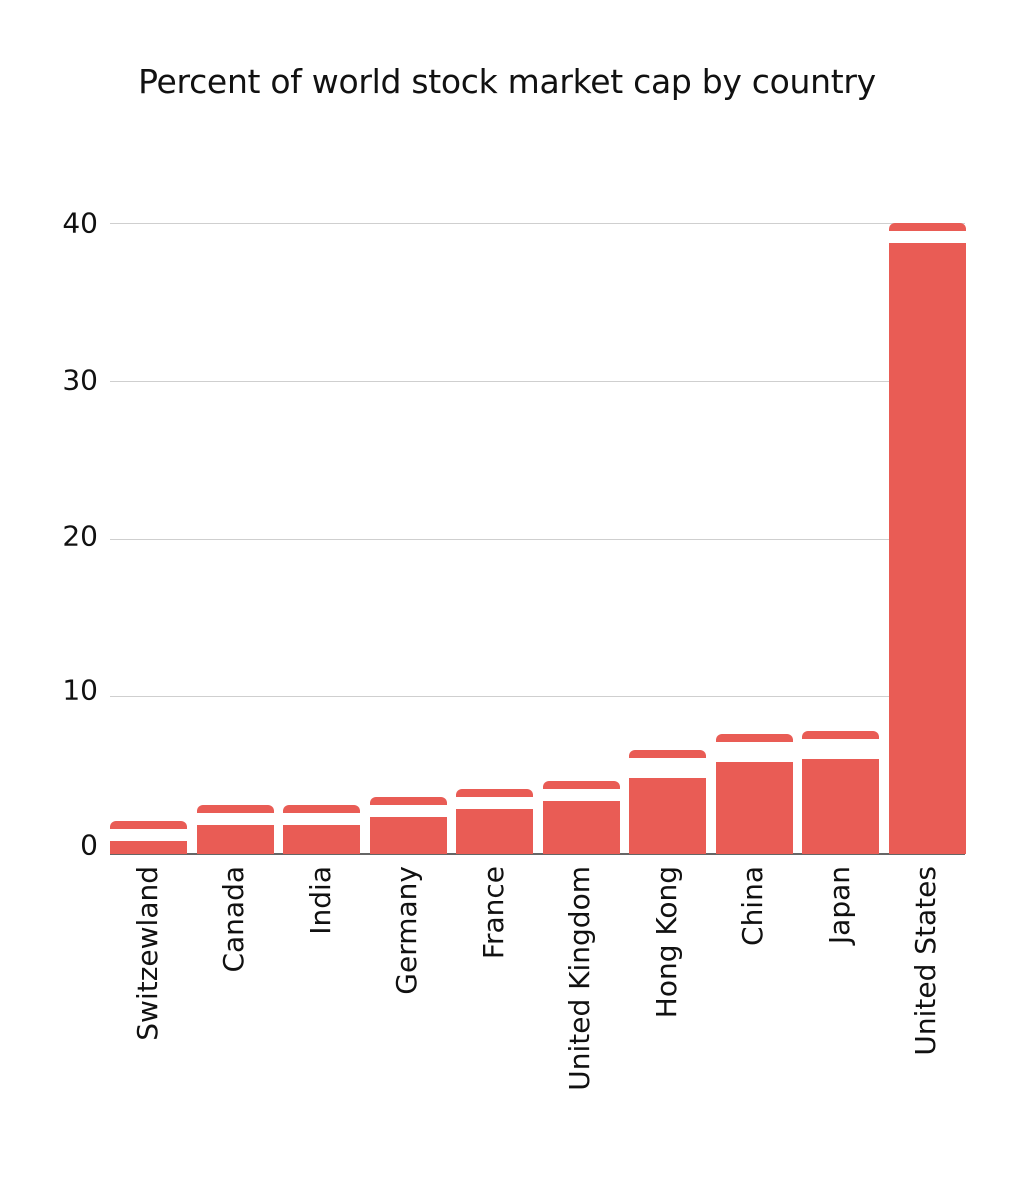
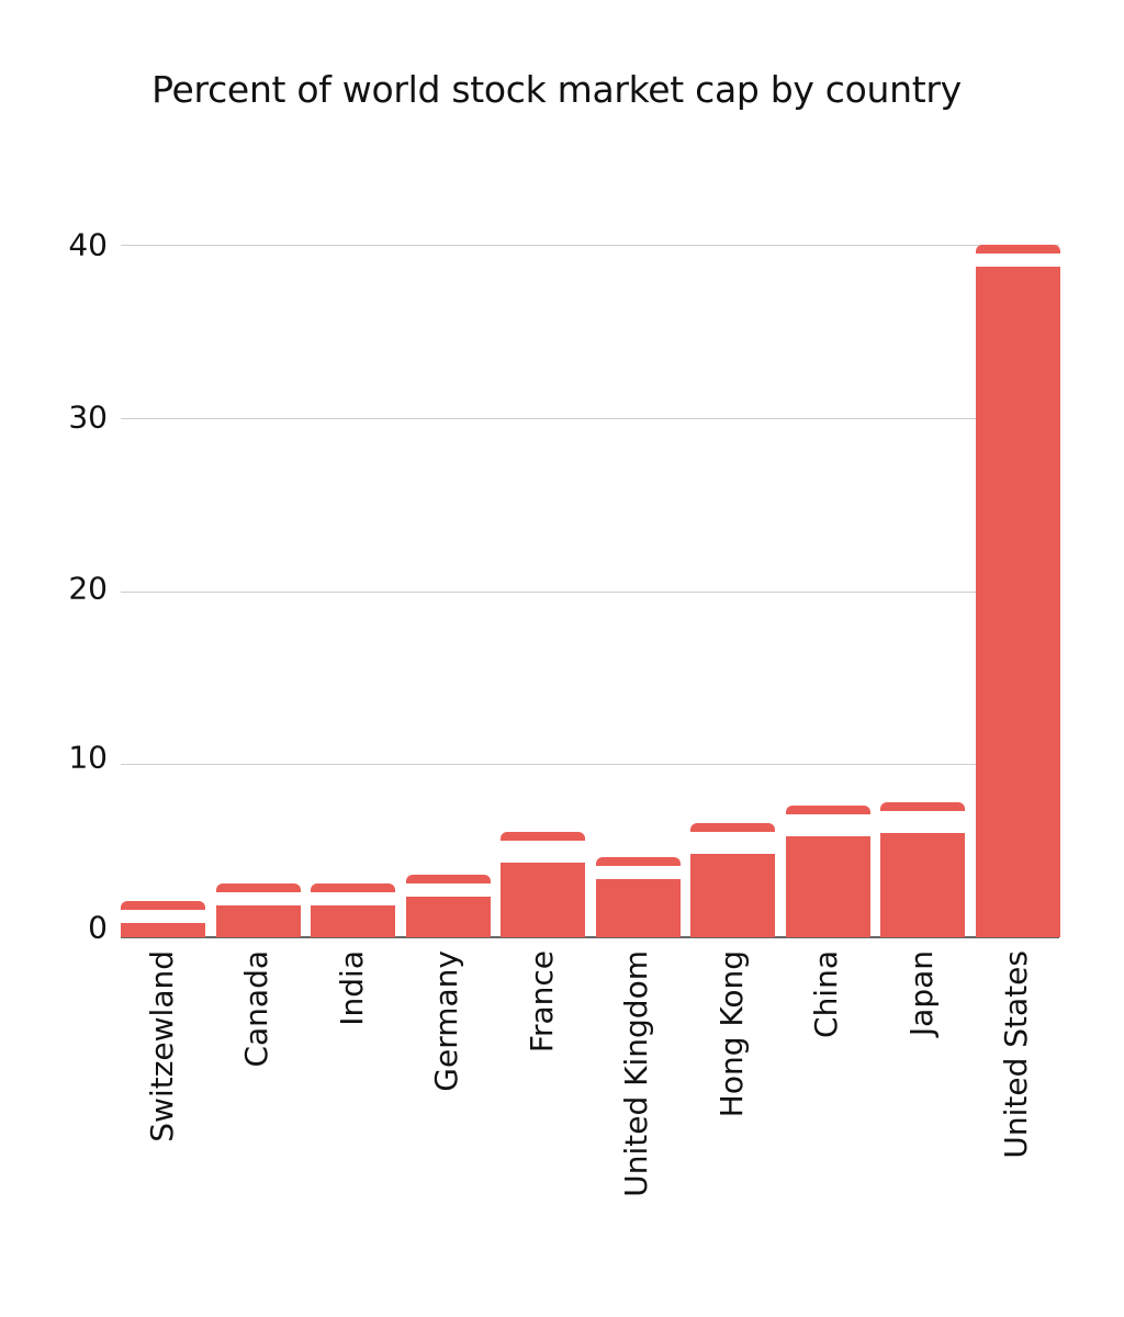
France: 4.1 -> 6.1
